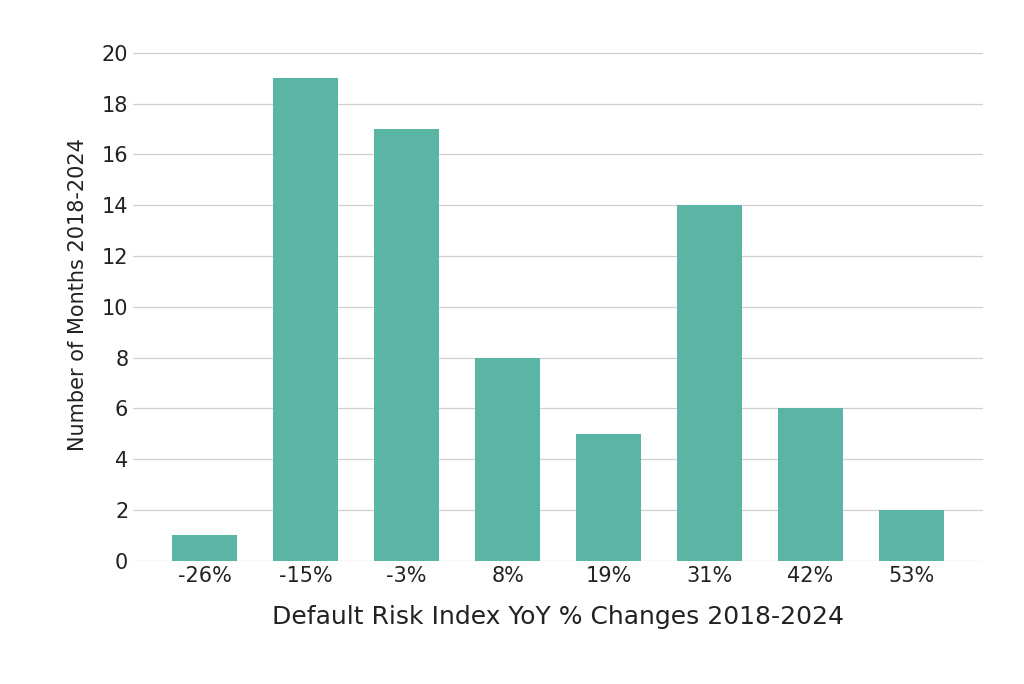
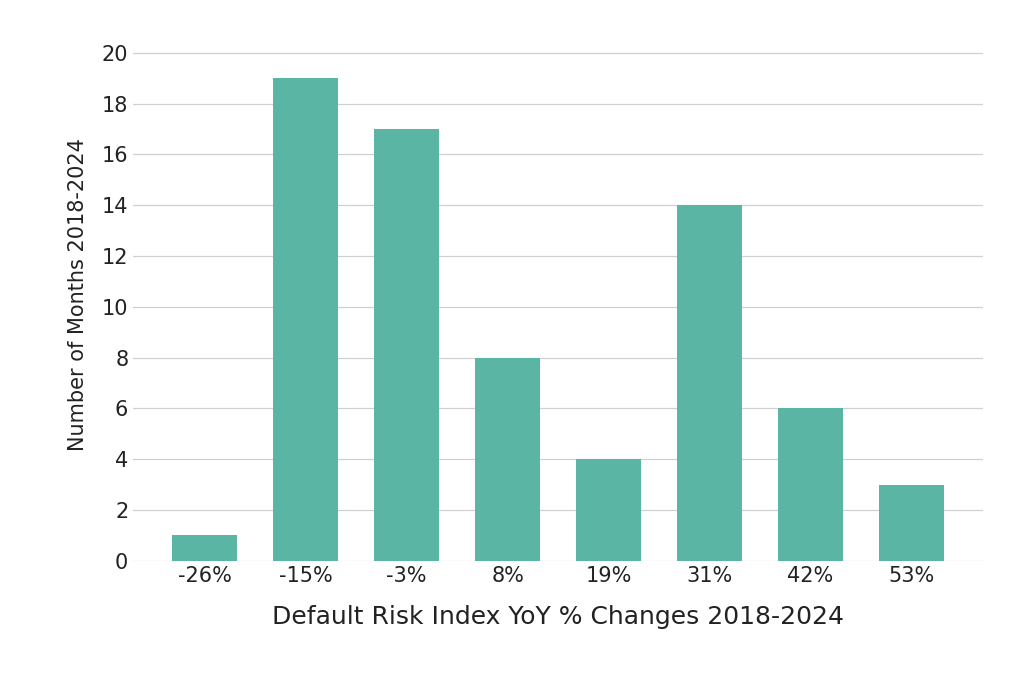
19%: 5 -> 4
53%: 2 -> 3
